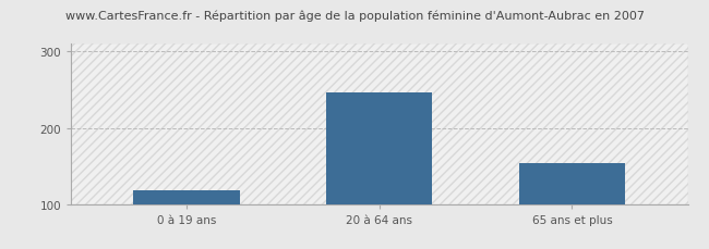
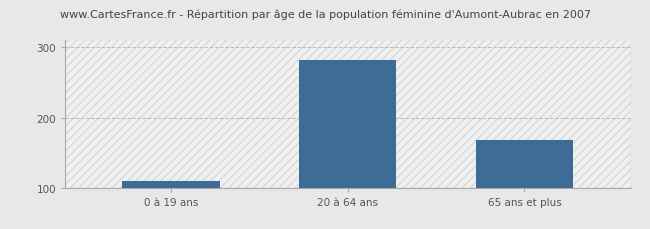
0 à 19 ans: 118 -> 110
20 à 64 ans: 246 -> 282
65 ans et plus: 154 -> 168
